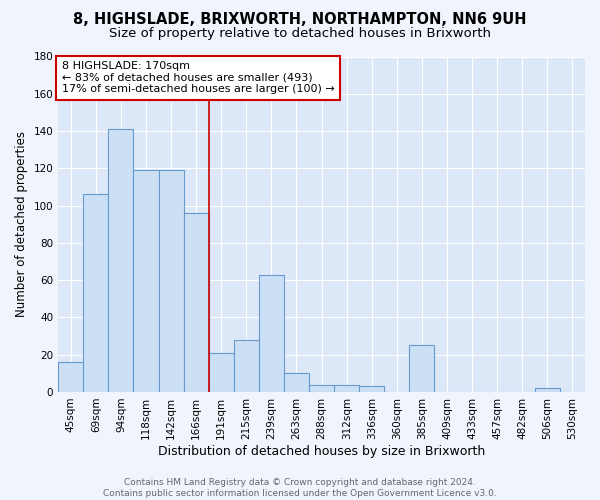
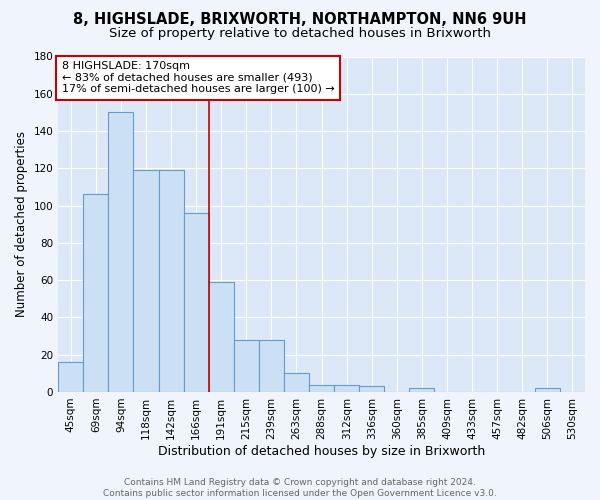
94sqm: 141 -> 150
191sqm: 21 -> 59
239sqm: 63 -> 28
385sqm: 25 -> 2
